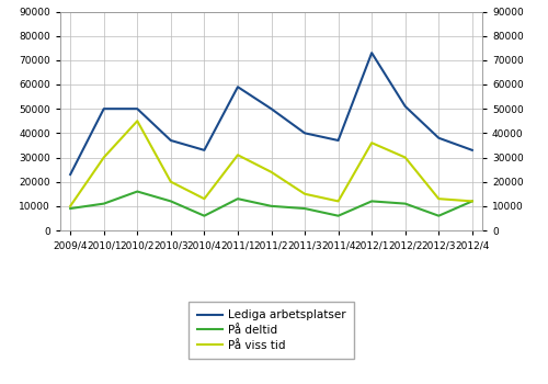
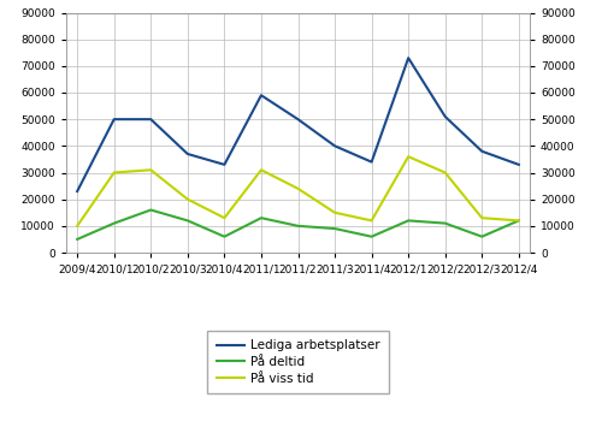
På deltid/2009/4: 9000 -> 5000
På viss tid/2010/2: 45000 -> 31000
Lediga arbetsplatser/2011/4: 37000 -> 34000
